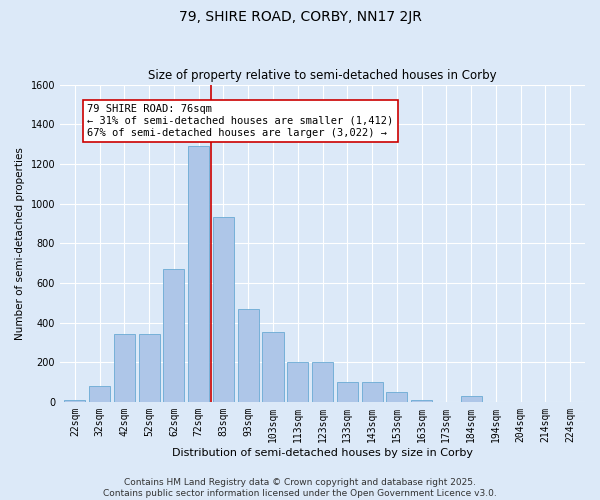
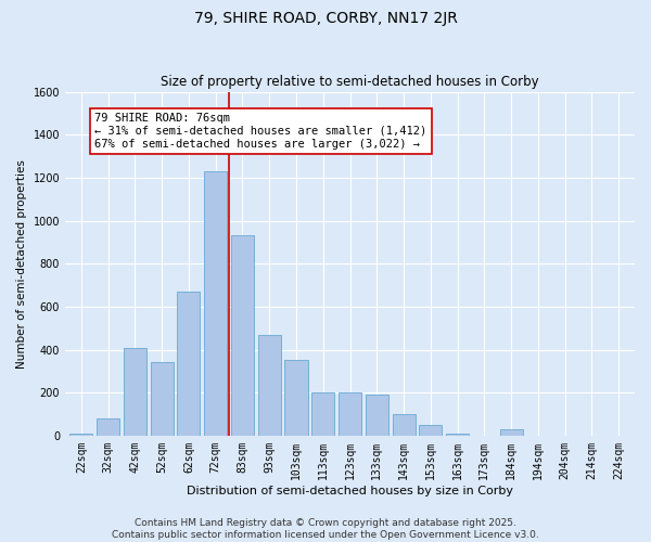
42sqm: 340 -> 410
72sqm: 1290 -> 1230
133sqm: 100 -> 190
